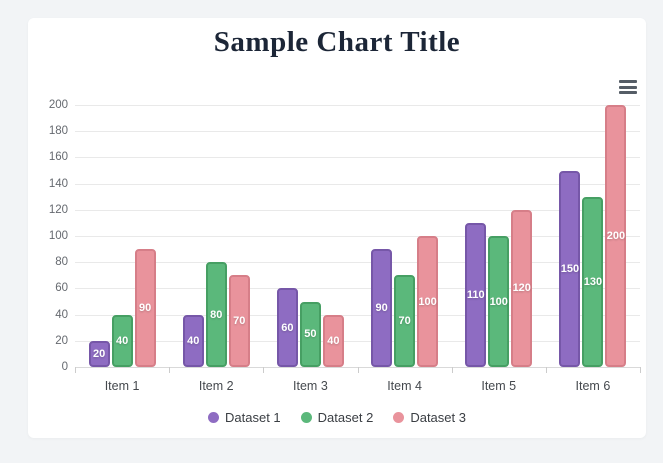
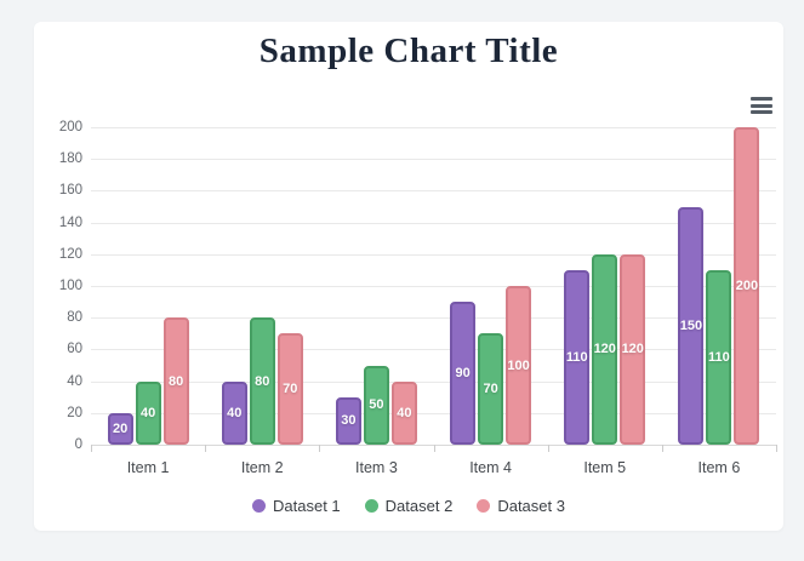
Dataset 3/Item 1: 90 -> 80
Dataset 1/Item 3: 60 -> 30
Dataset 2/Item 5: 100 -> 120
Dataset 2/Item 6: 130 -> 110
